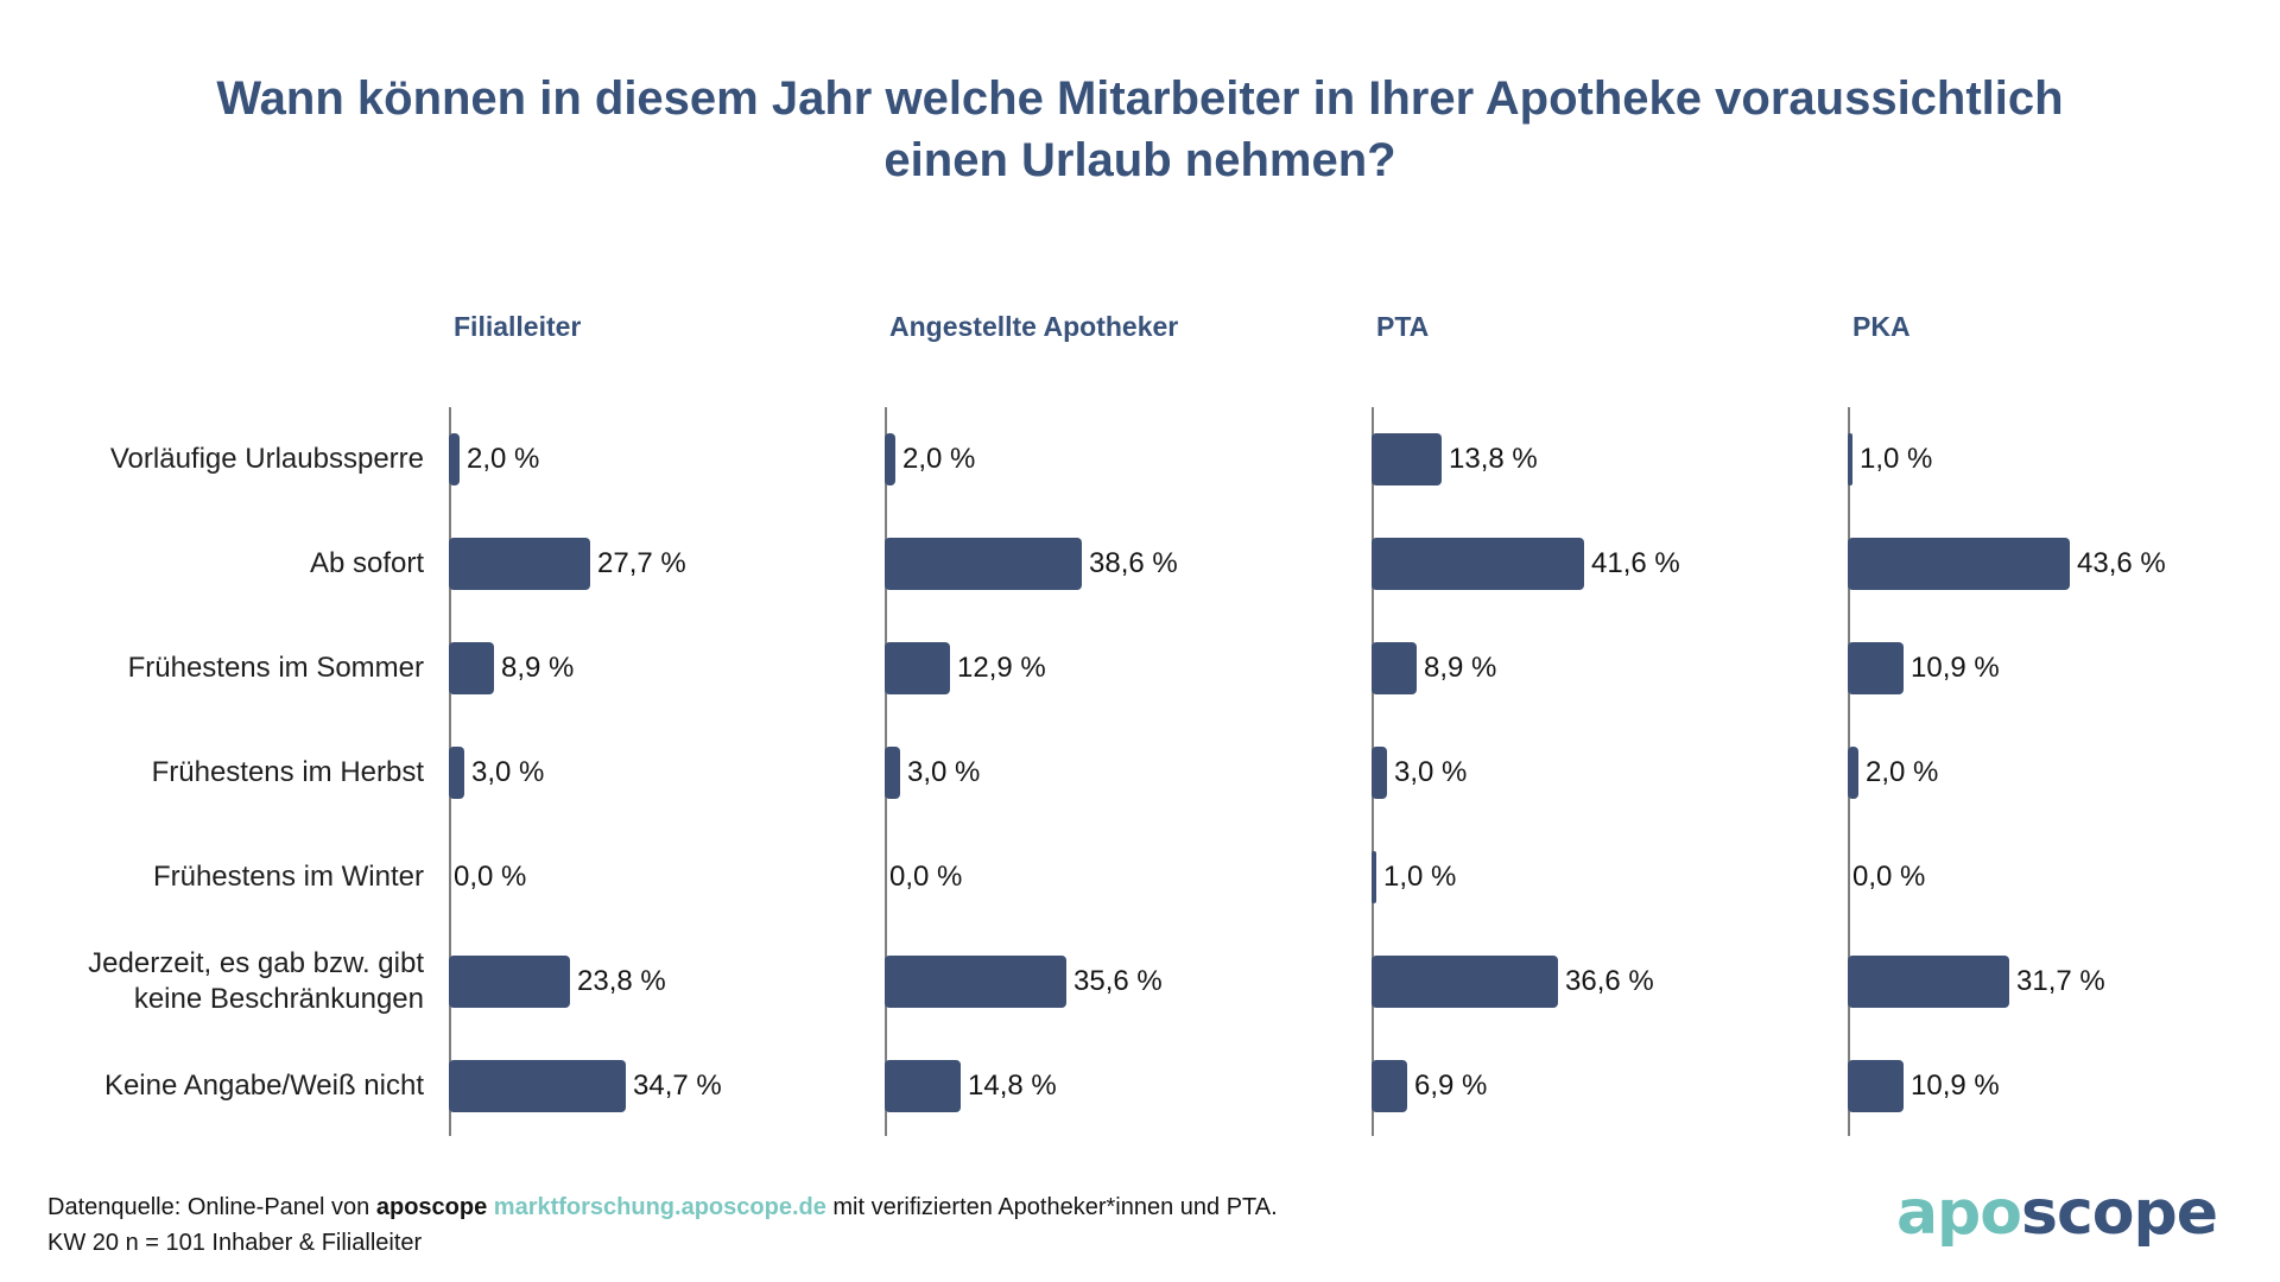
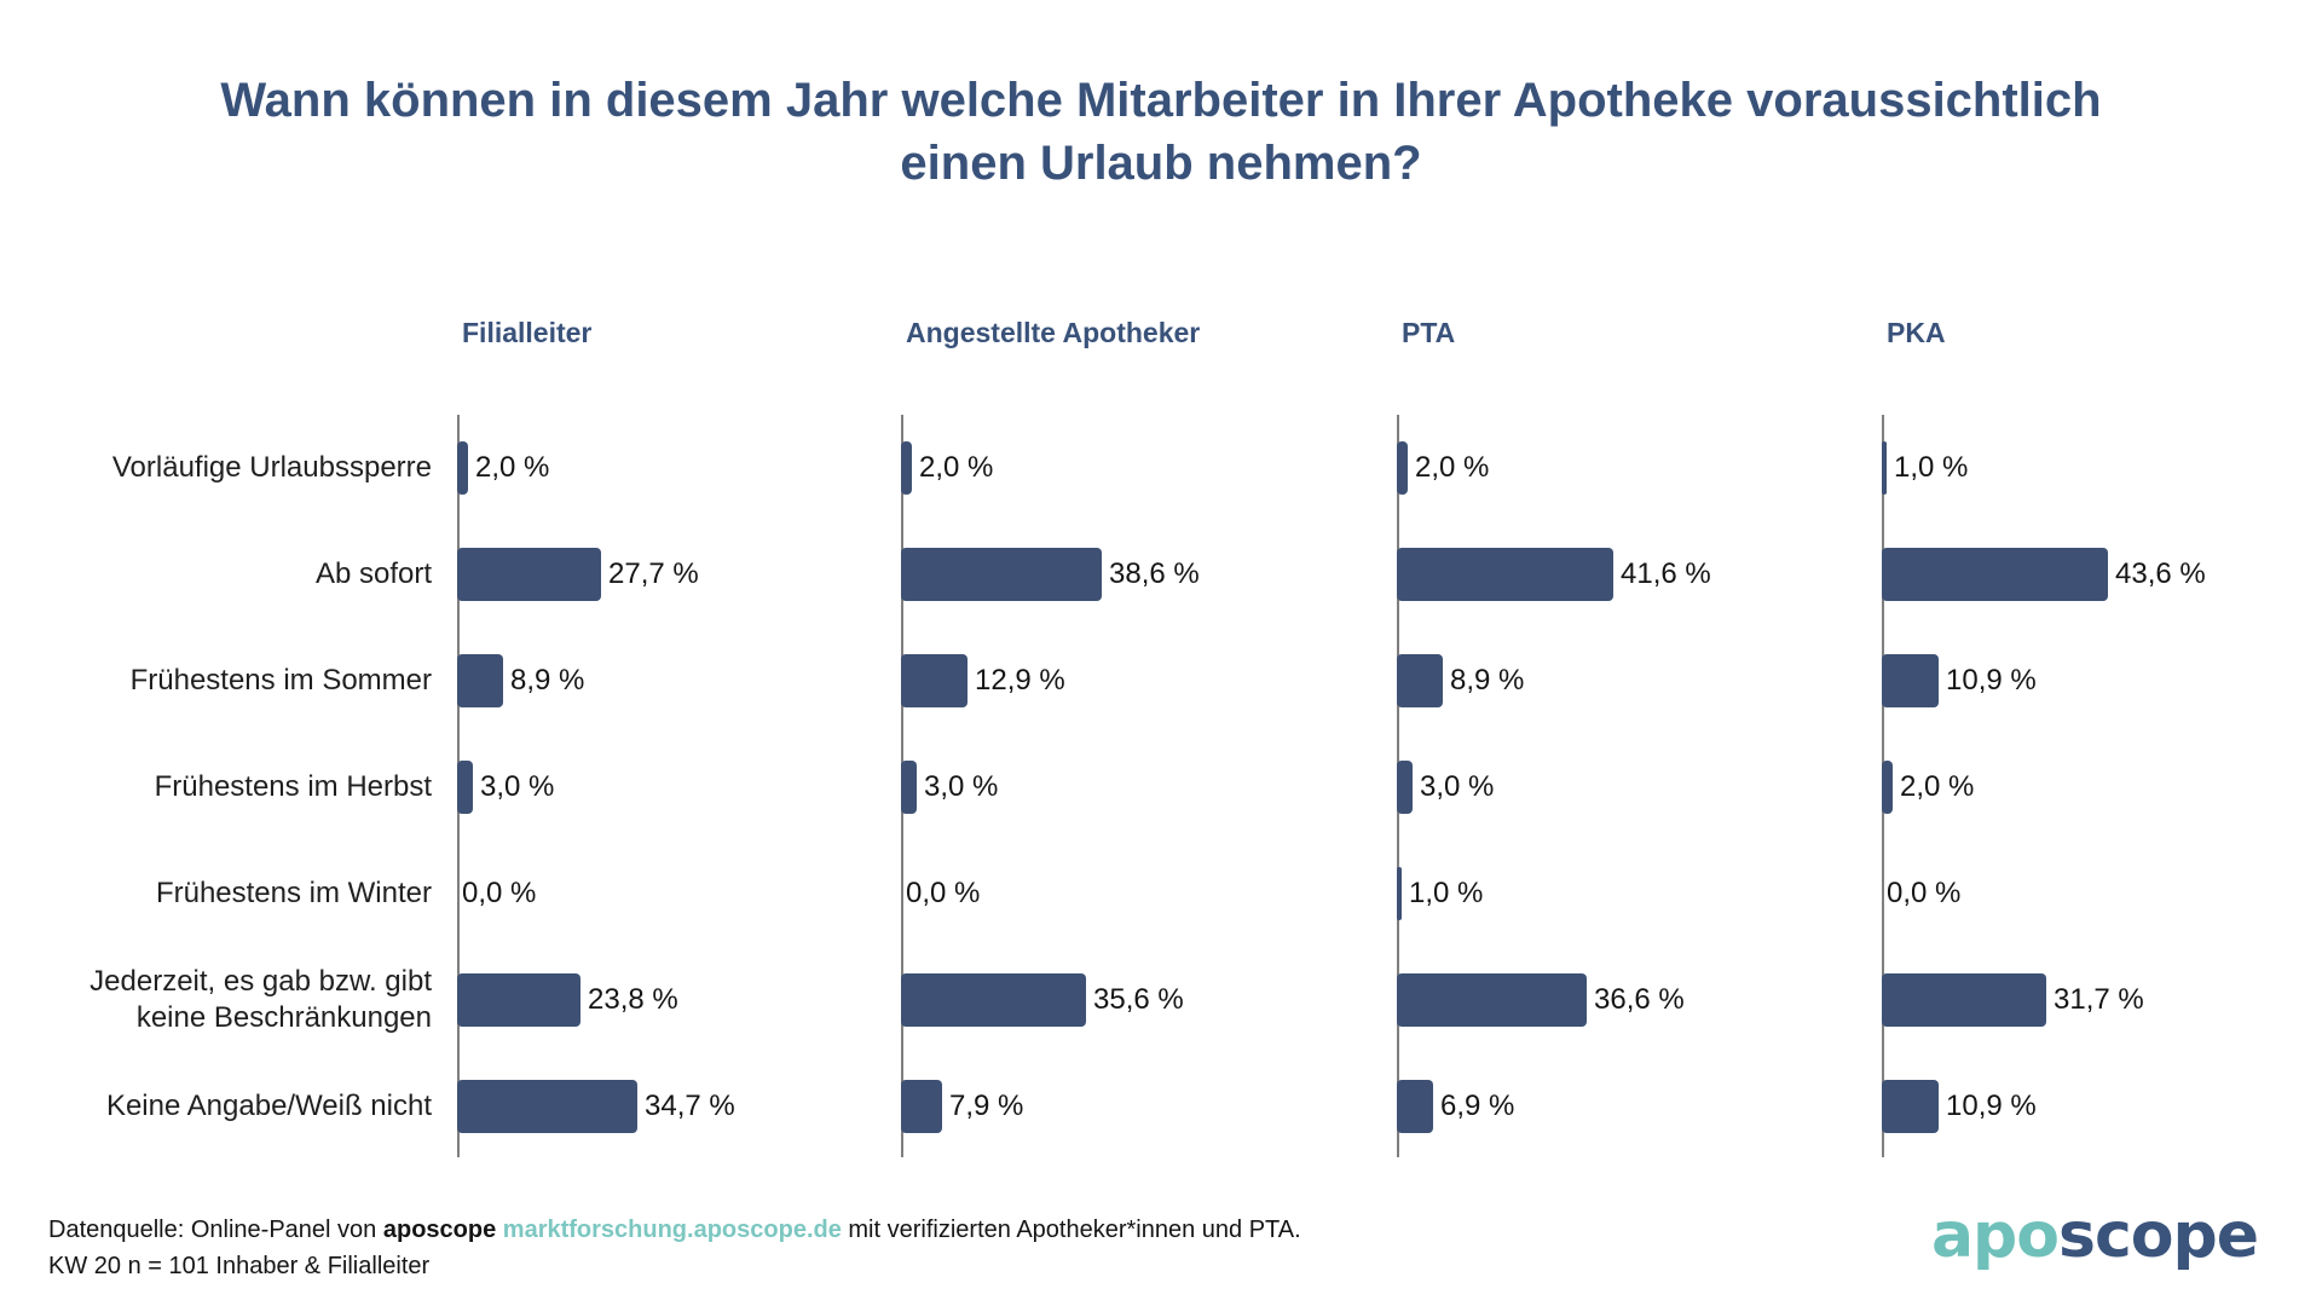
PTA/Vorläufige Urlaubssperre: 13,8 -> 2,0
Angestellte Apotheker/Keine Angabe/Weiß nicht: 14,8 -> 7,9
